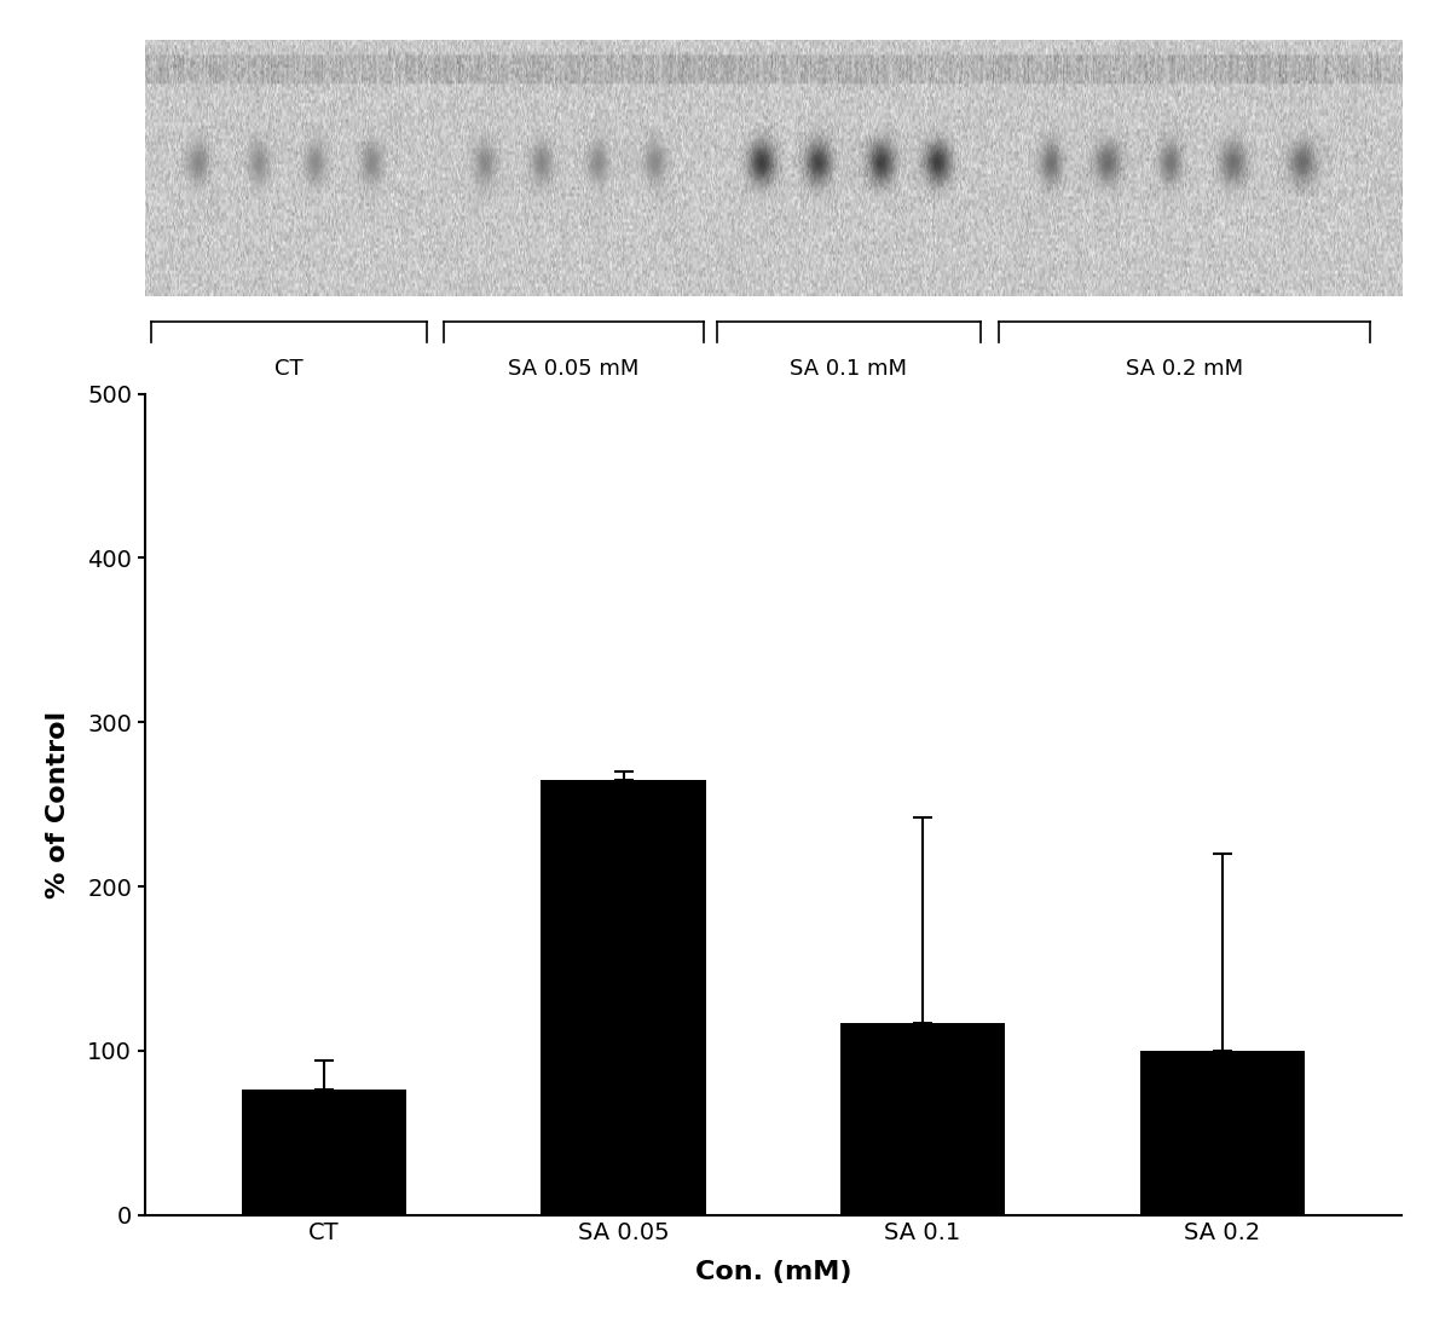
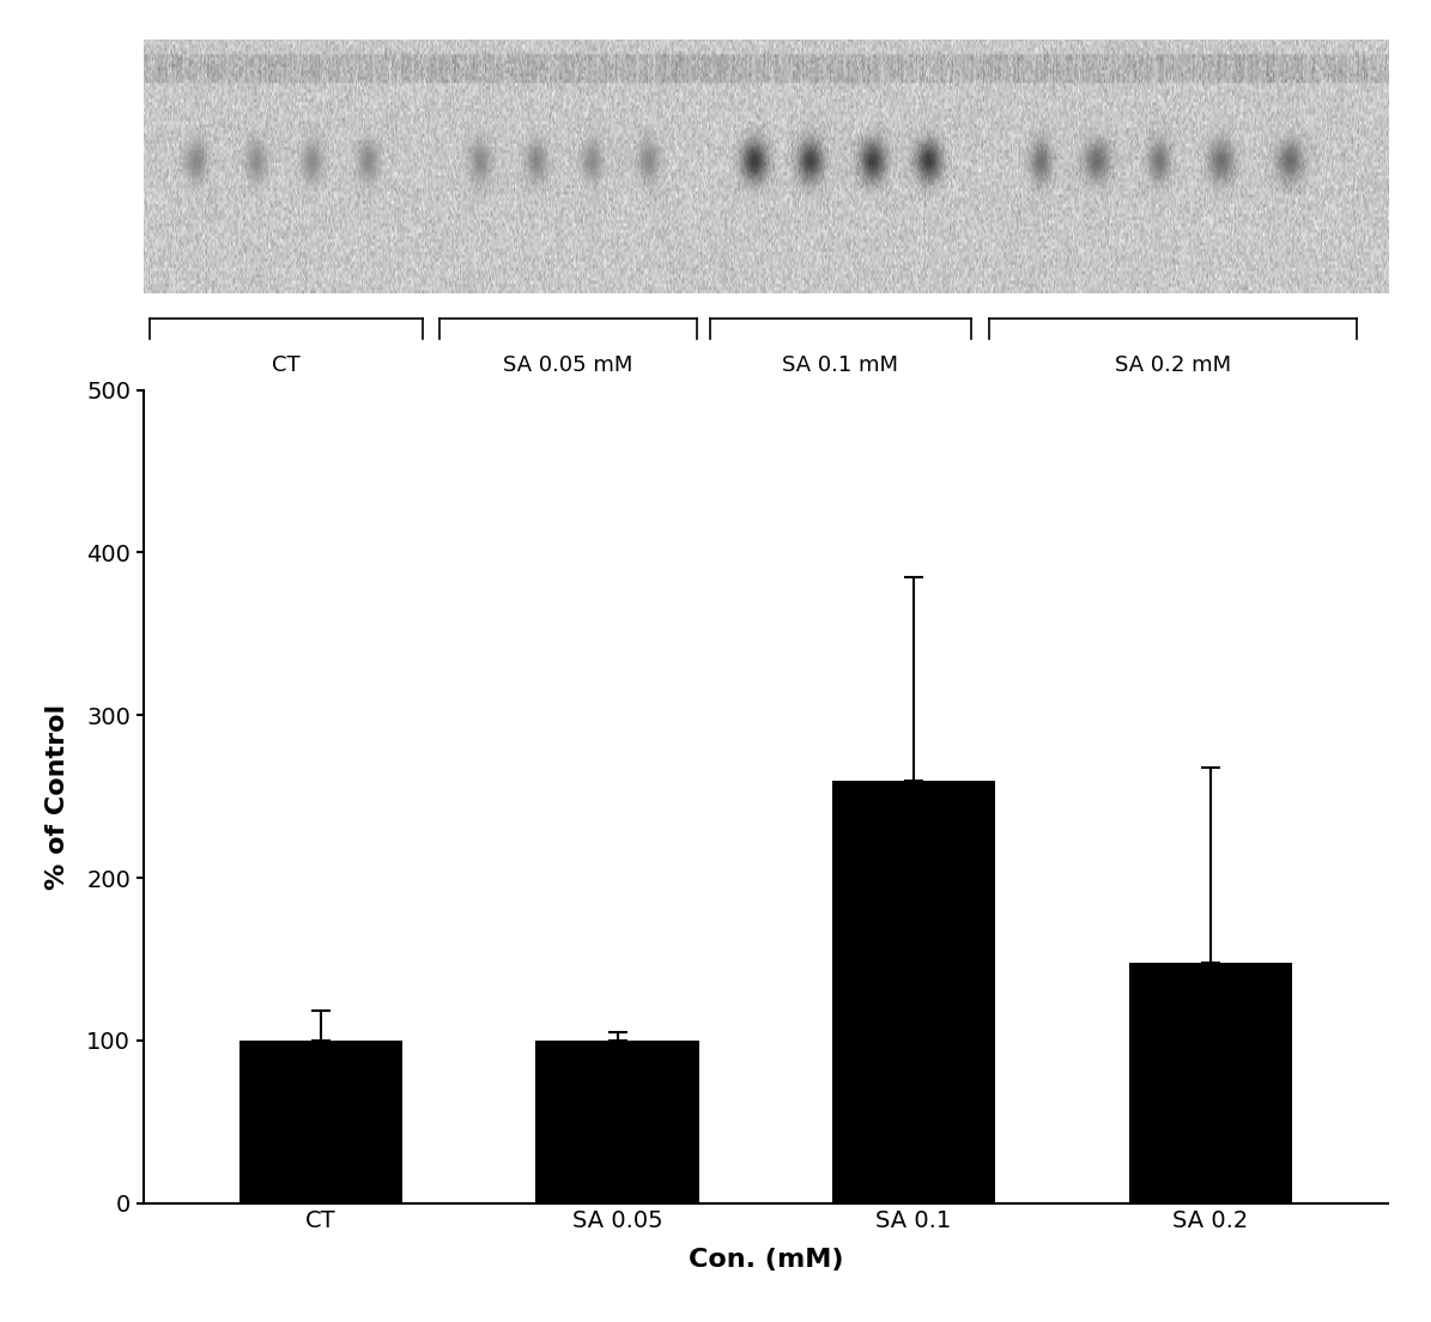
CT: 76 -> 100
SA 0.05: 265 -> 100
SA 0.1: 117 -> 260
SA 0.2: 100 -> 148
